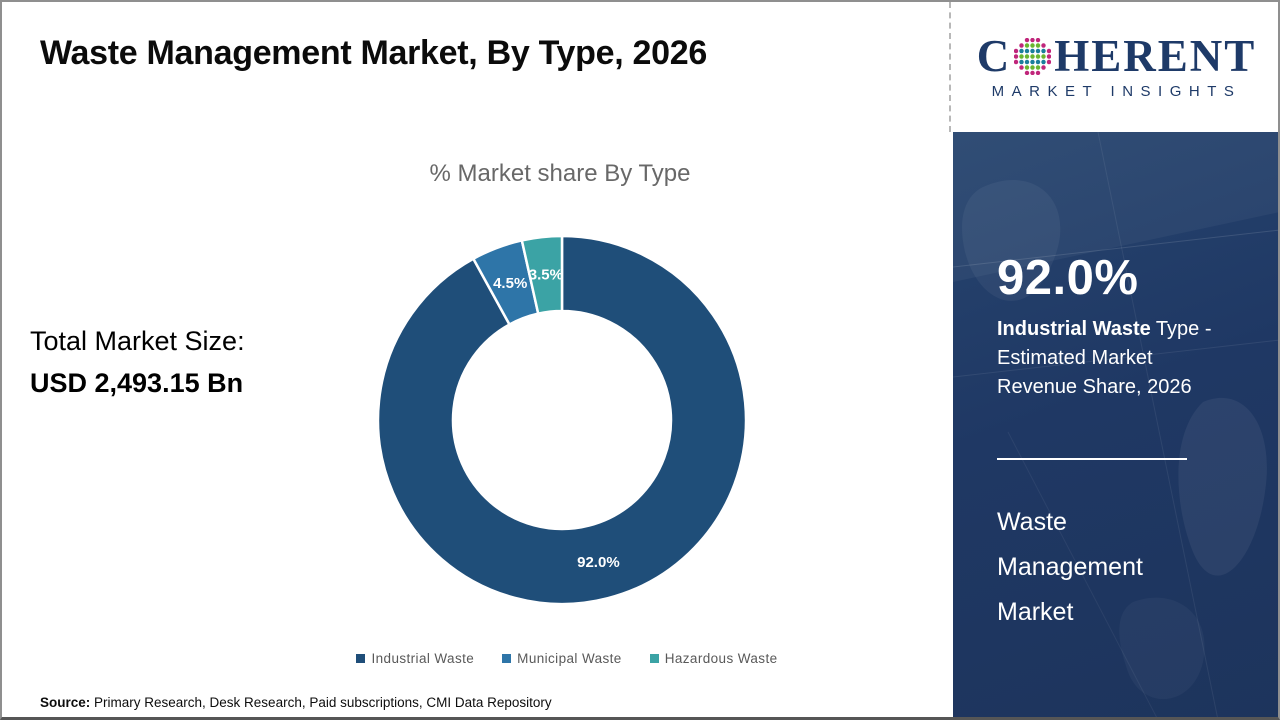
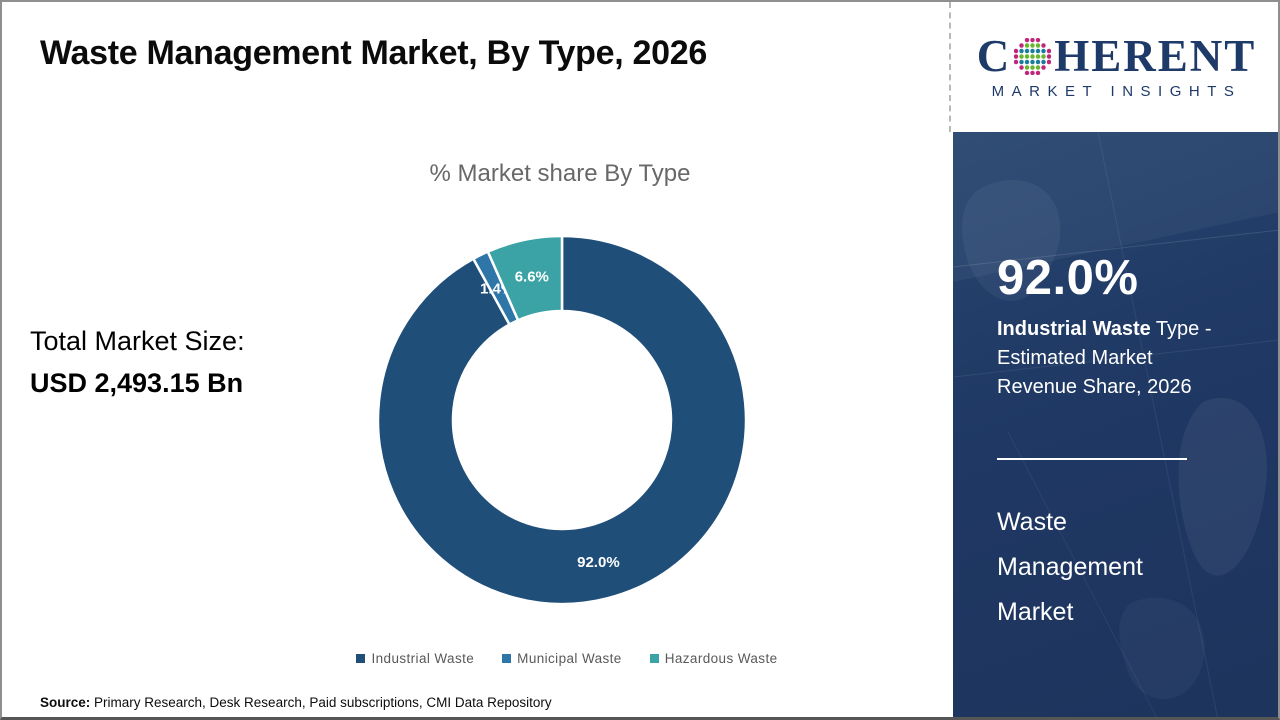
Municipal Waste: 4.5% -> 1.4%
Hazardous Waste: 3.5% -> 6.6%
